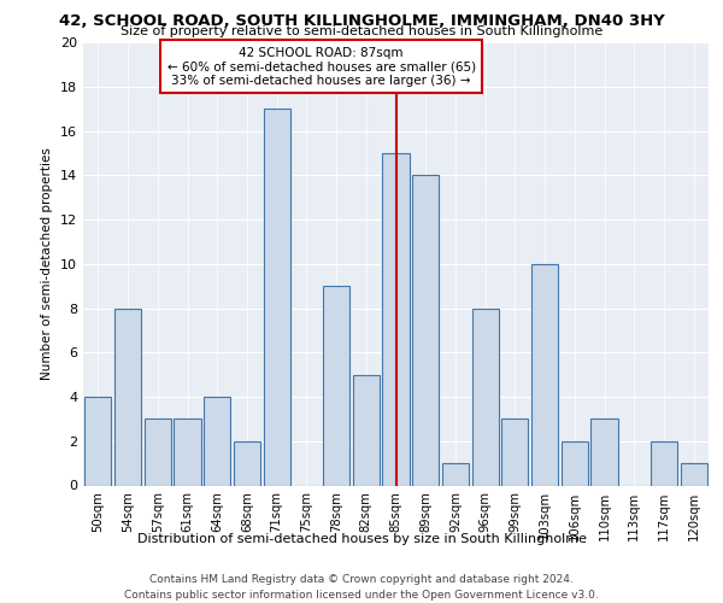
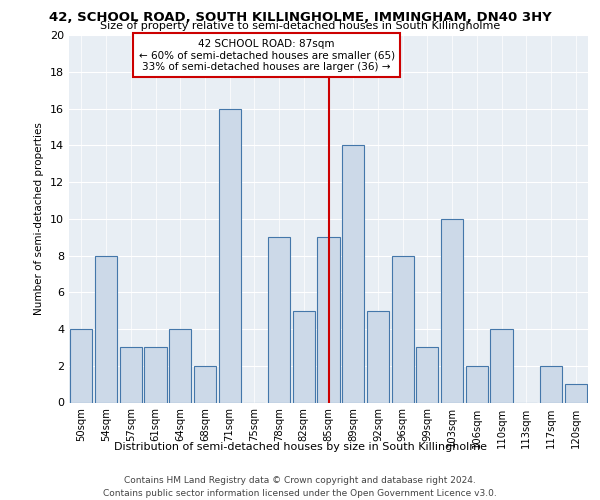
71sqm: 17 -> 16
85sqm: 15 -> 9
92sqm: 1 -> 5
110sqm: 3 -> 4
